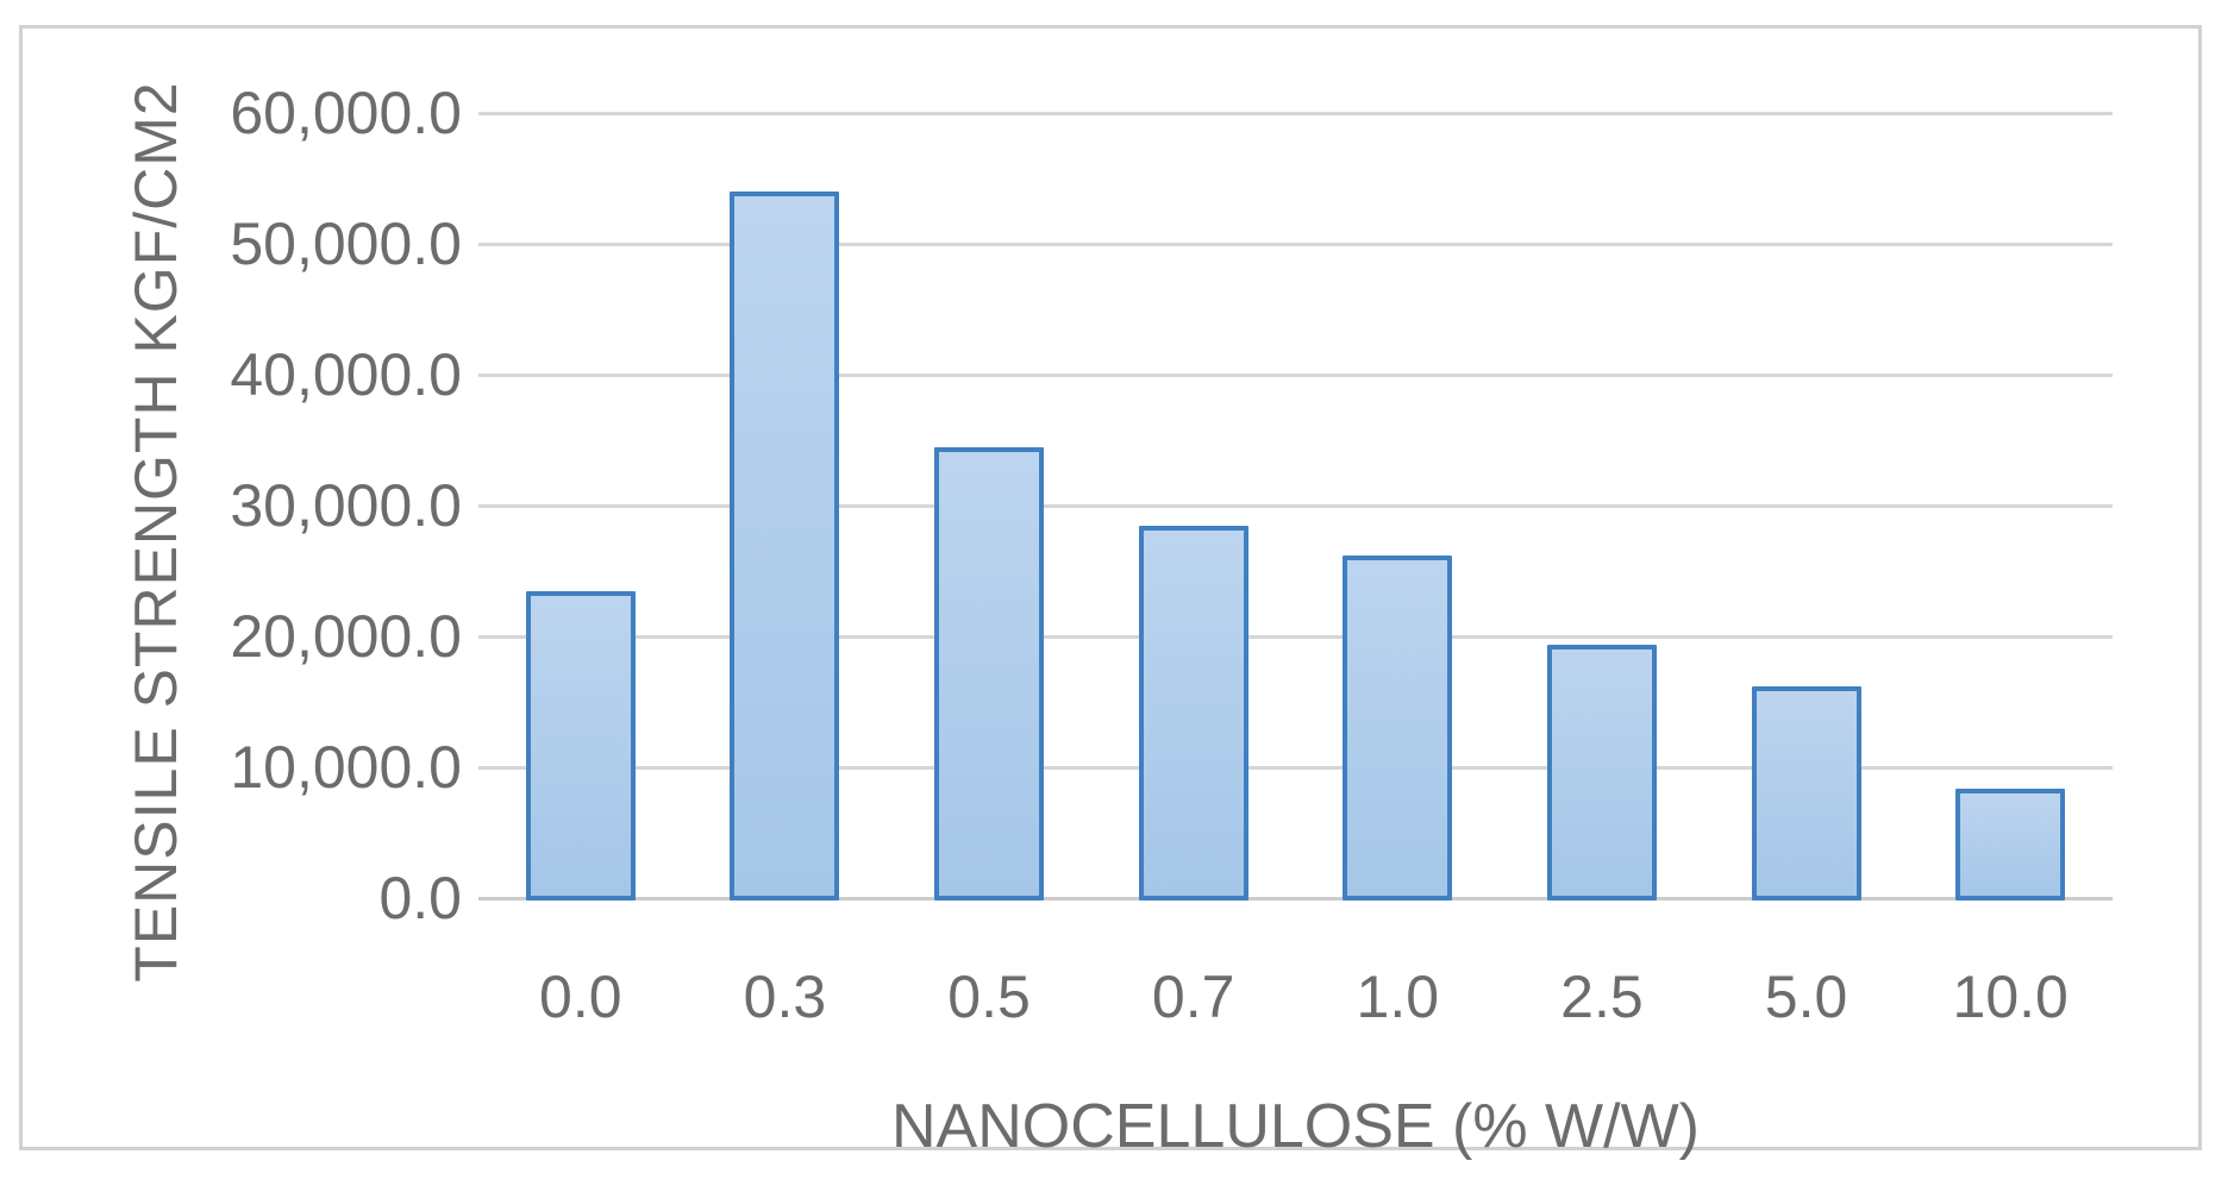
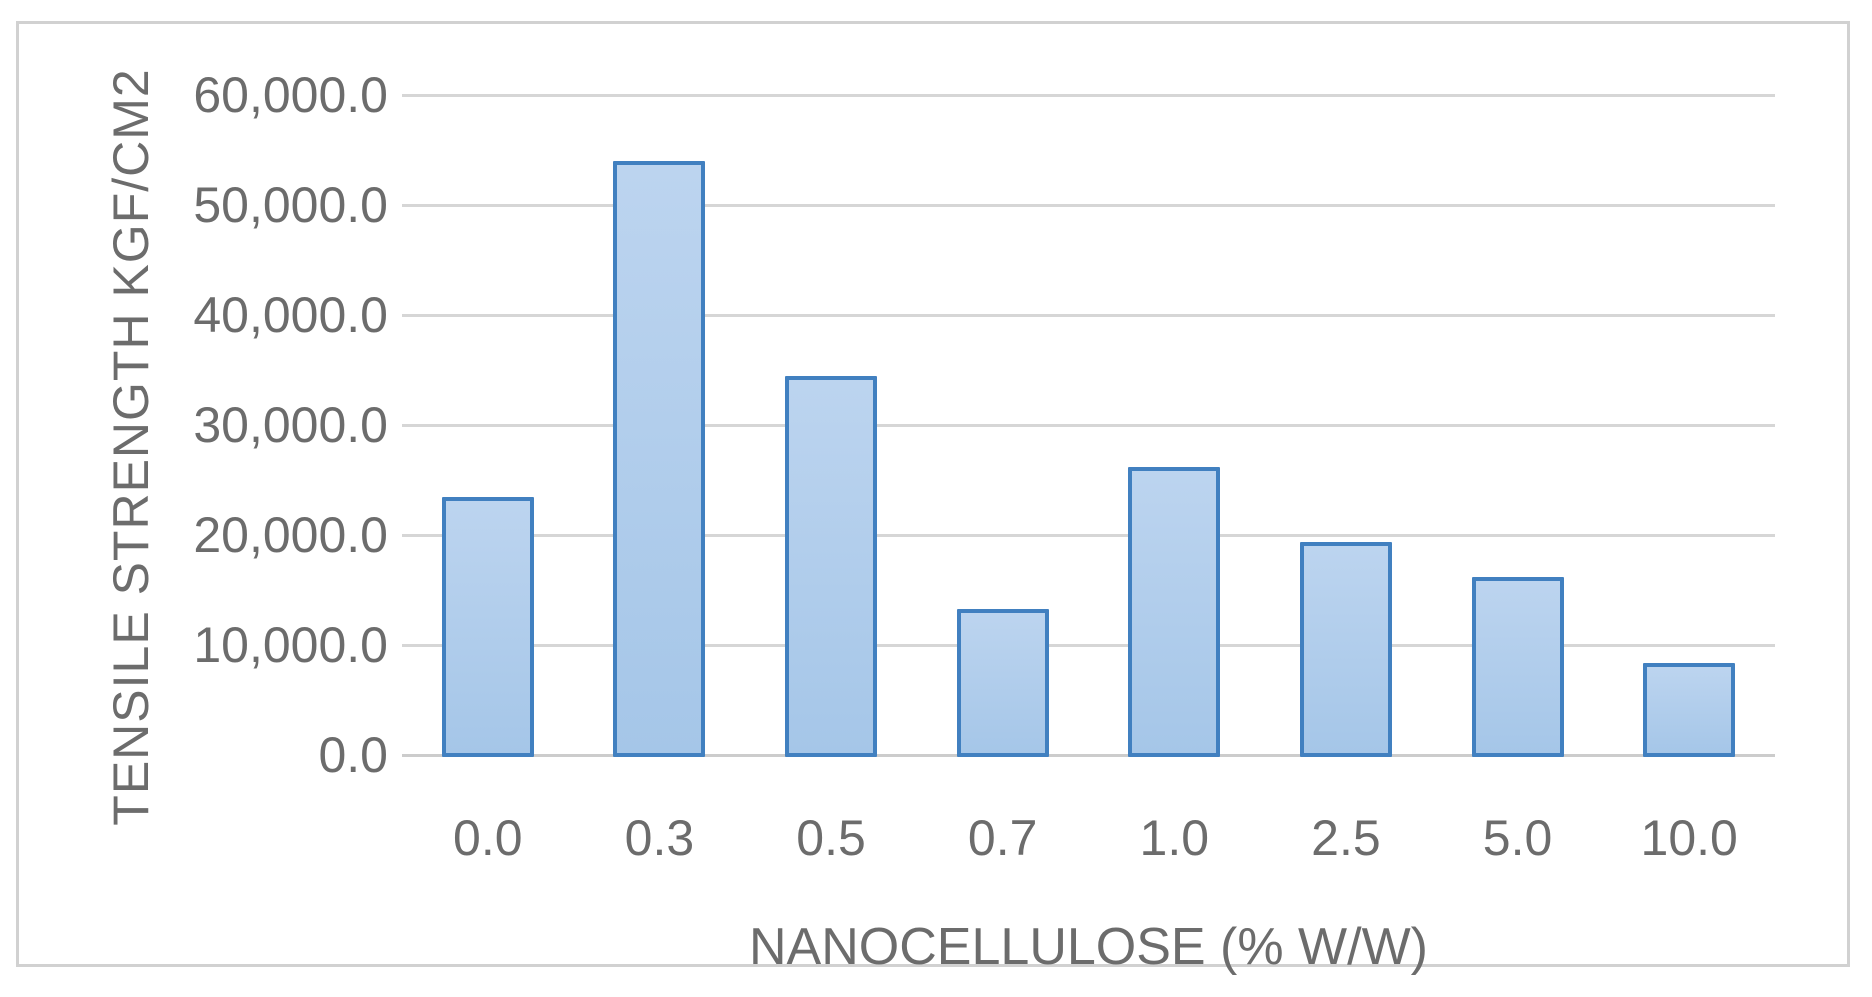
0.7: 28500 -> 13300
